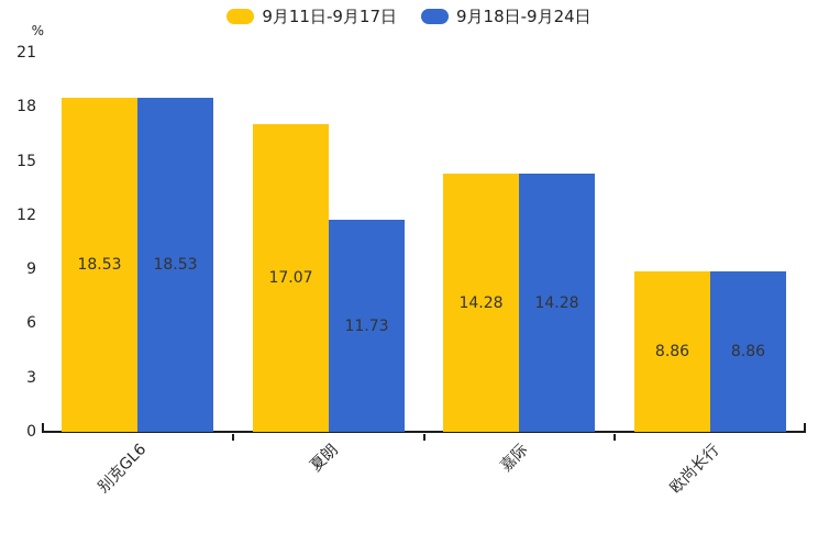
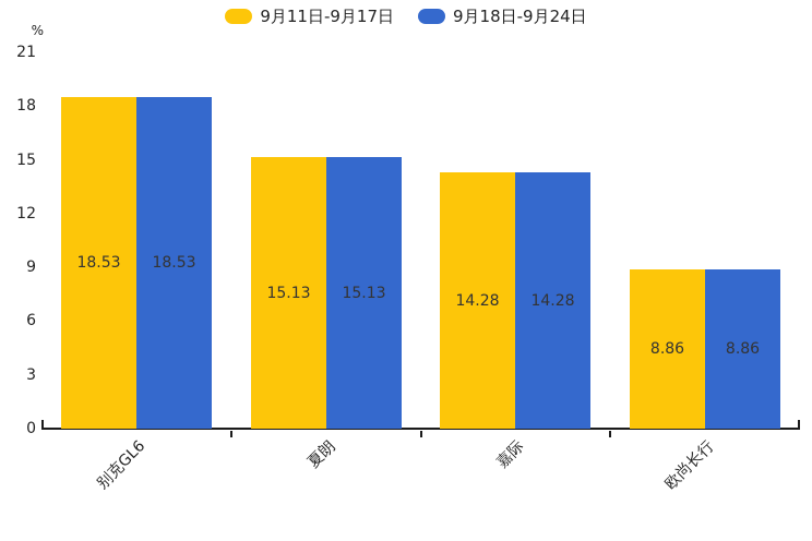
9月11日-9月17日/夏朗: 17.07 -> 15.13
9月18日-9月24日/夏朗: 11.73 -> 15.13
